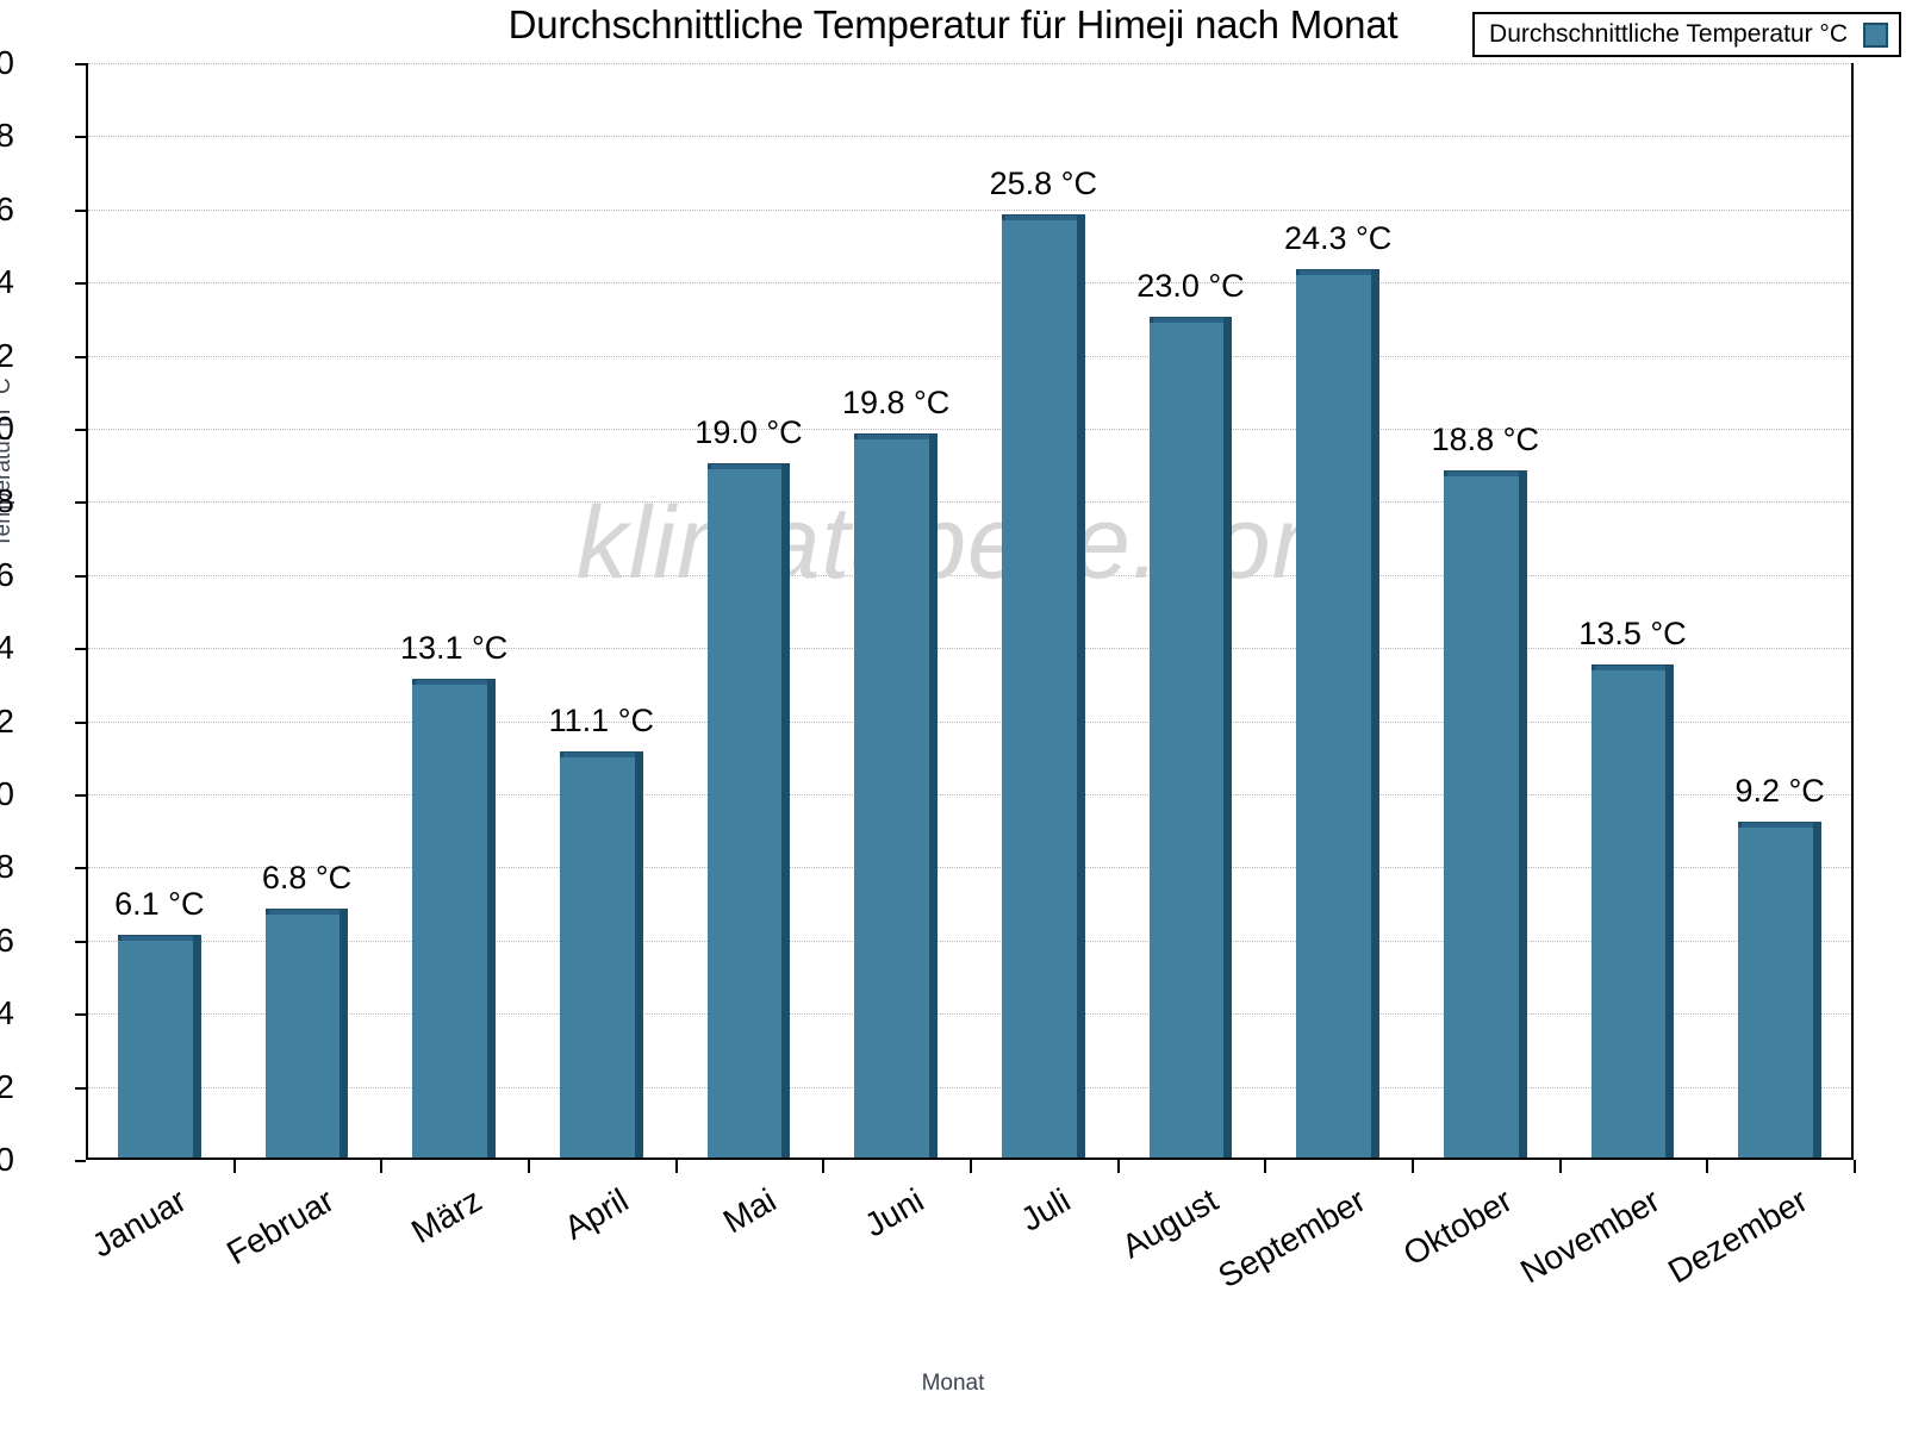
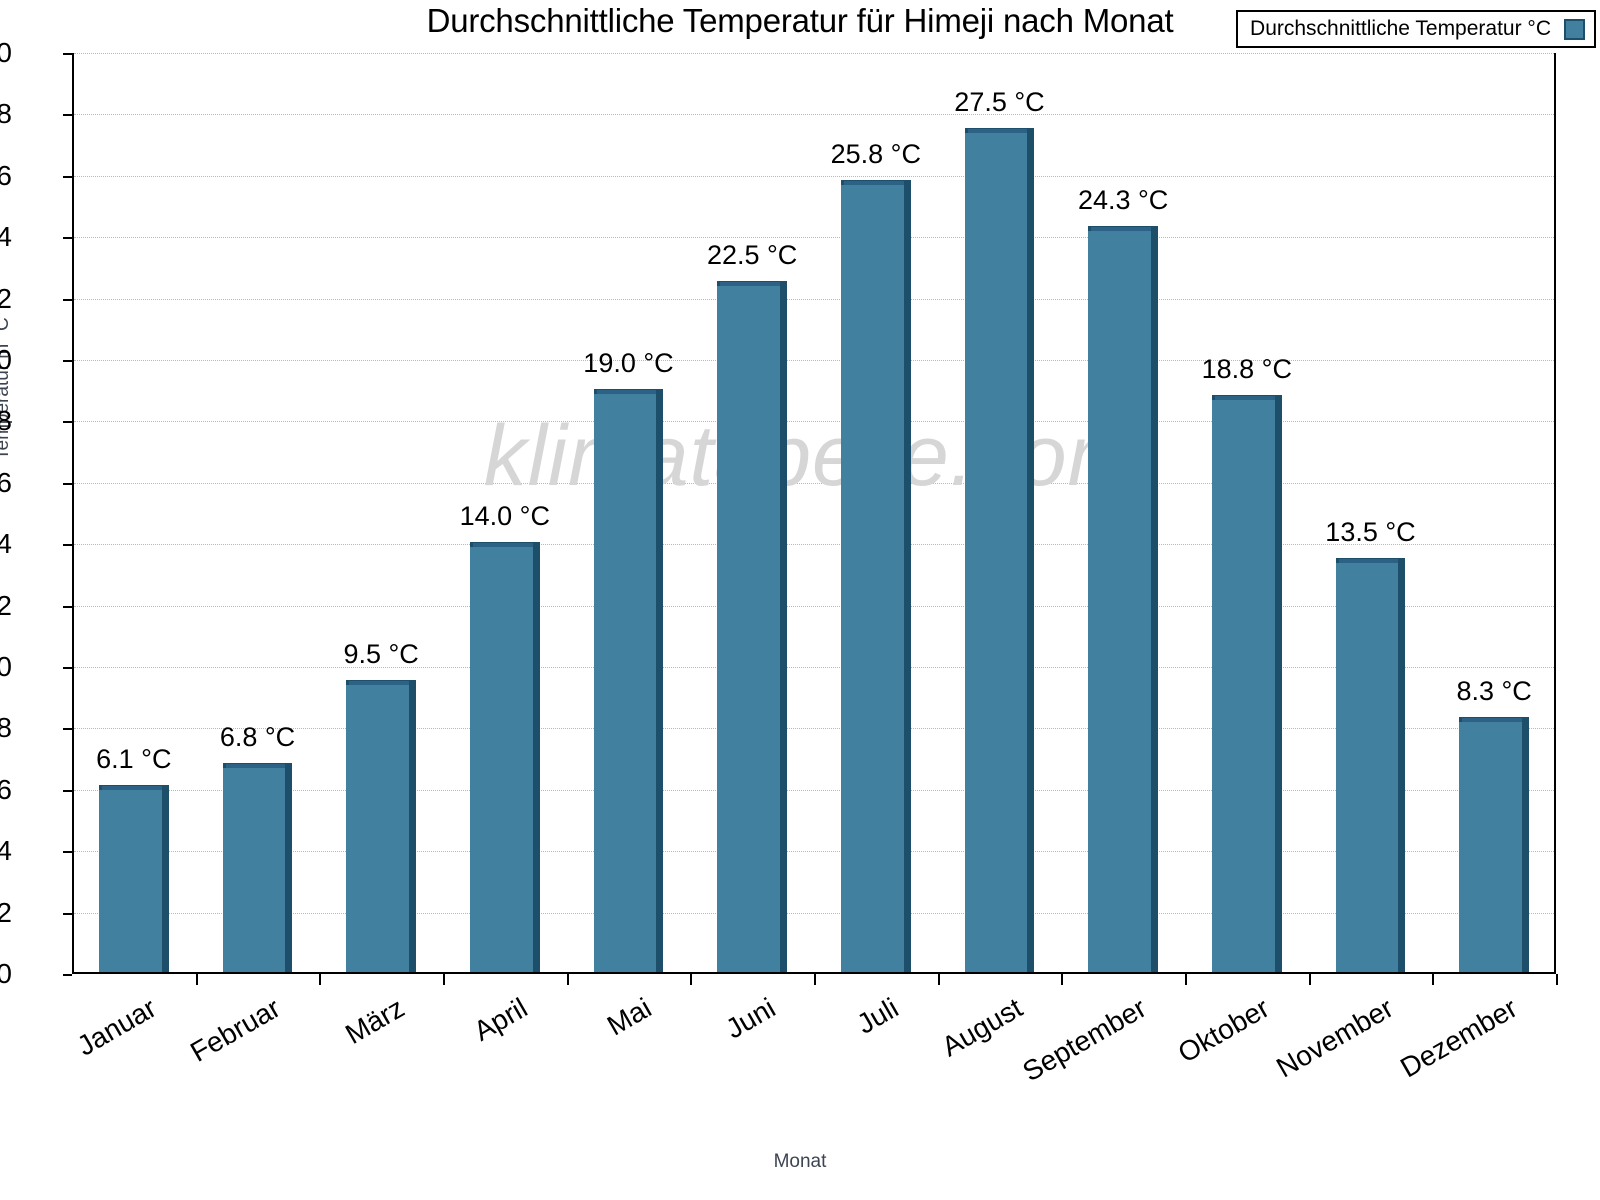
März: 13.1 -> 9.5
April: 11.1 -> 14.0
Juni: 19.8 -> 22.5
August: 23.0 -> 27.5
Dezember: 9.2 -> 8.3
